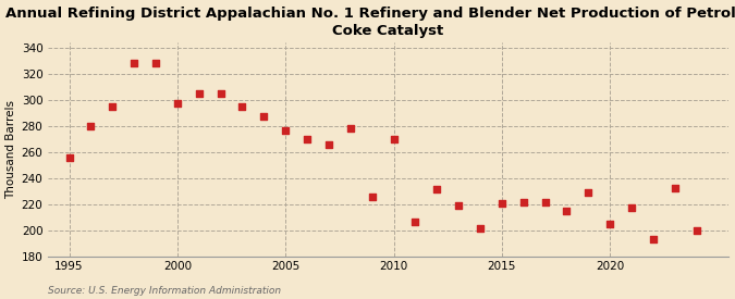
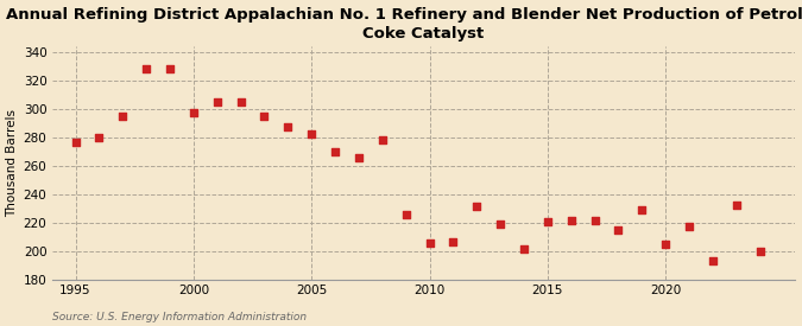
1995: 256 -> 277
2005: 277 -> 283
2010: 270 -> 206
